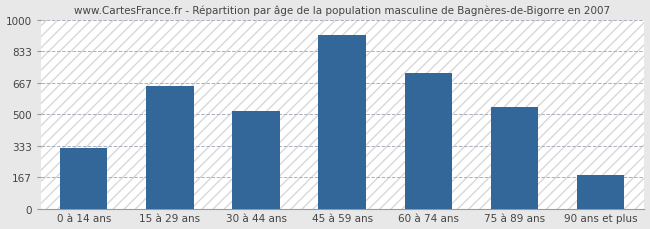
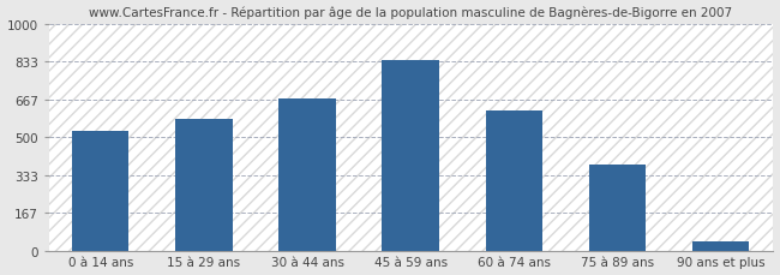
0 à 14 ans: 320 -> 530
15 à 29 ans: 650 -> 580
30 à 44 ans: 520 -> 670
45 à 59 ans: 920 -> 840
60 à 74 ans: 720 -> 620
75 à 89 ans: 540 -> 380
90 ans et plus: 180 -> 40
